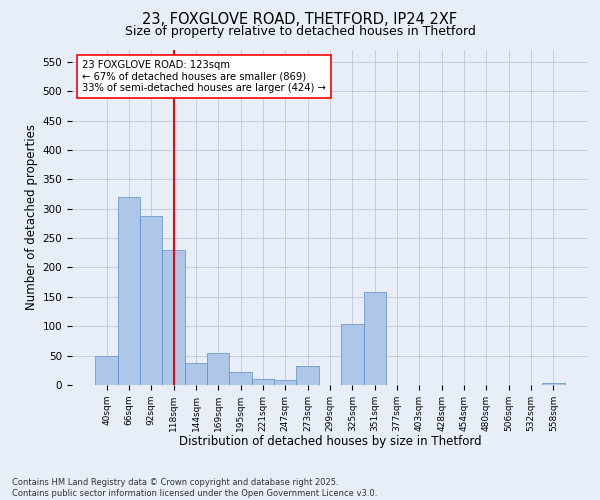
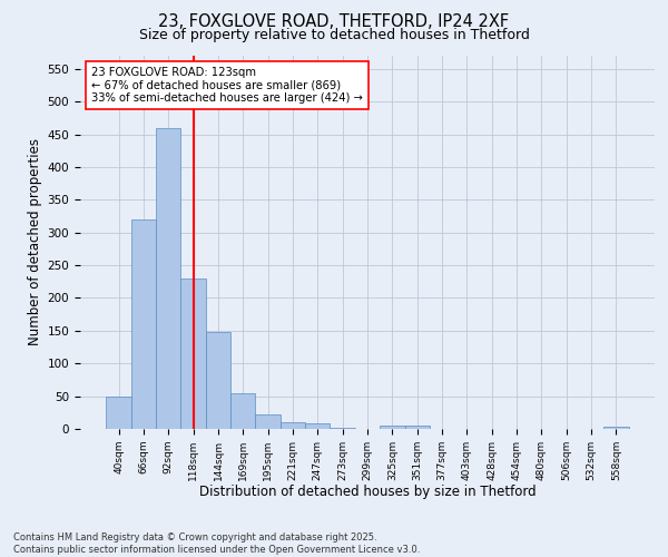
92sqm: 288 -> 460
144sqm: 38 -> 148
273sqm: 32 -> 2
325sqm: 104 -> 5
351sqm: 158 -> 5
